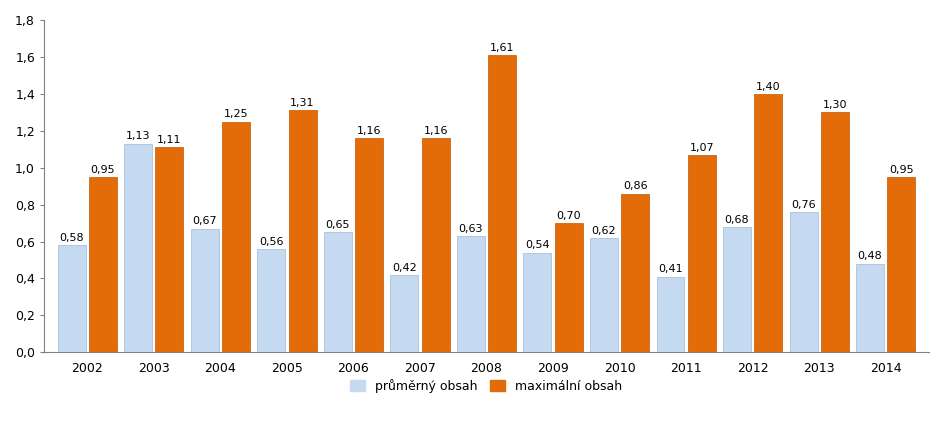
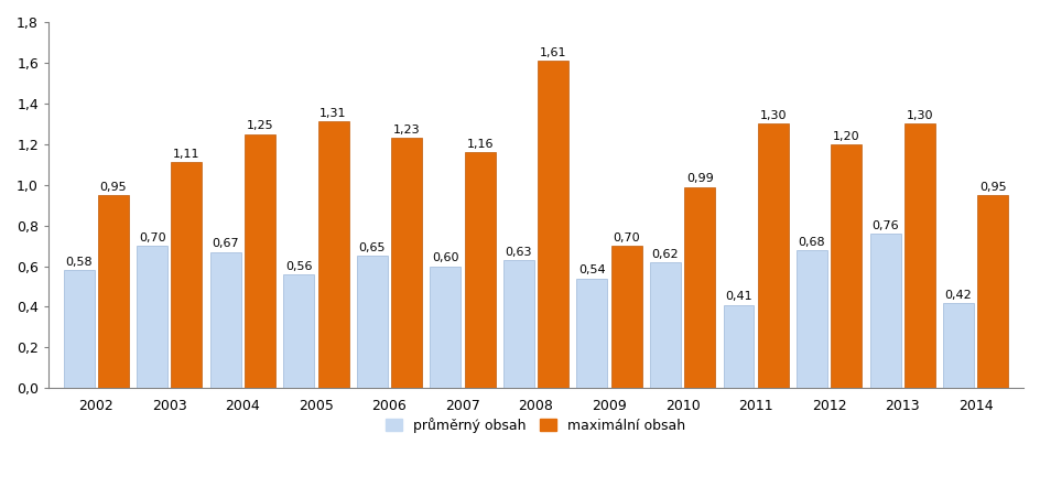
průměrný obsah/2003: 1,13 -> 0,70
maximální obsah/2006: 1,16 -> 1,23
průměrný obsah/2007: 0,42 -> 0,60
maximální obsah/2010: 0,86 -> 0,99
maximální obsah/2011: 1,07 -> 1,30
maximální obsah/2012: 1,40 -> 1,20
průměrný obsah/2014: 0,48 -> 0,42
